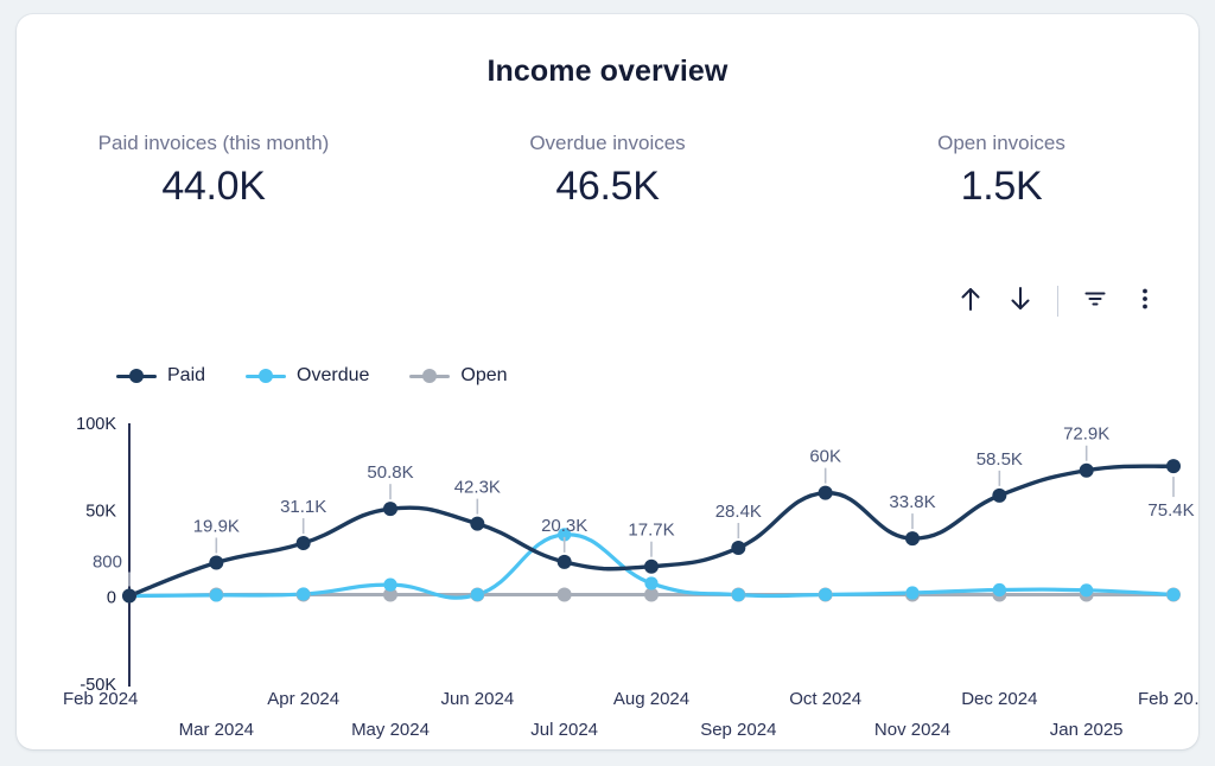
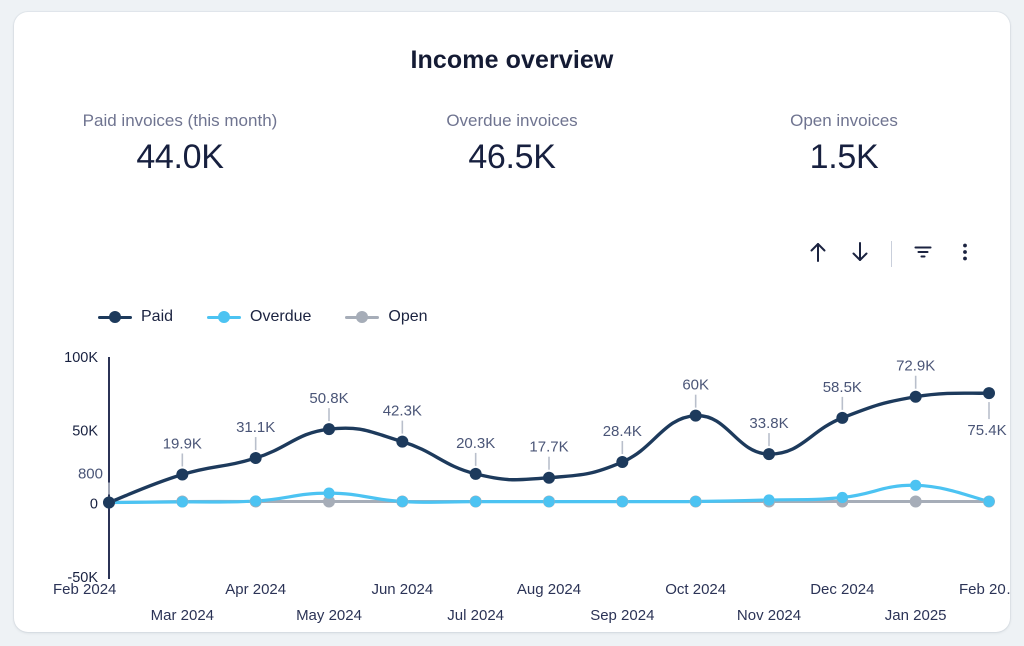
Overdue/Jul 2024: 36K -> 1K
Overdue/Aug 2024: 8K -> 1K
Overdue/Jan 2025: 4K -> 12K
